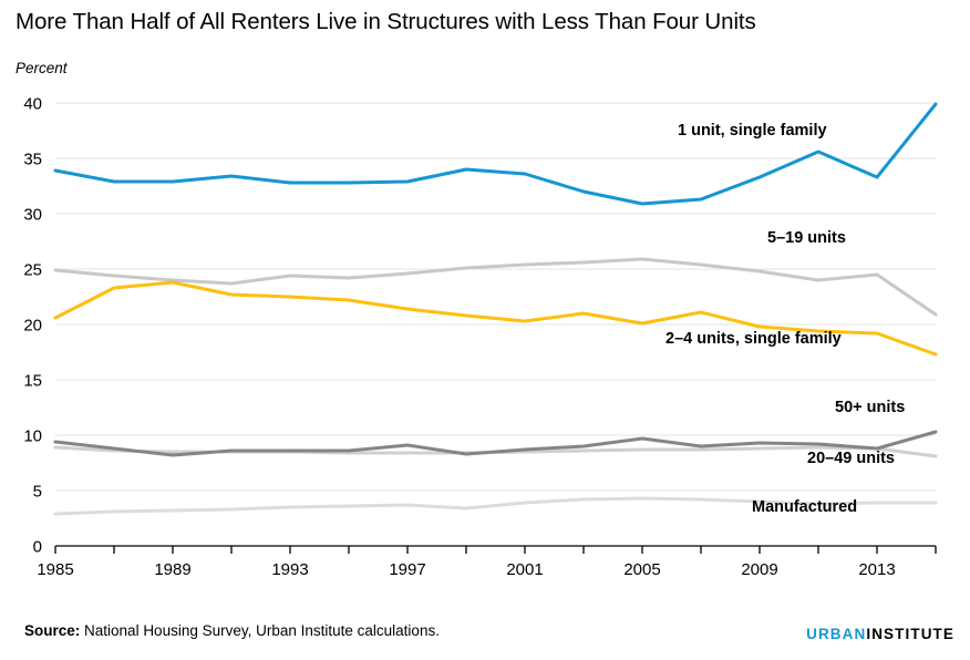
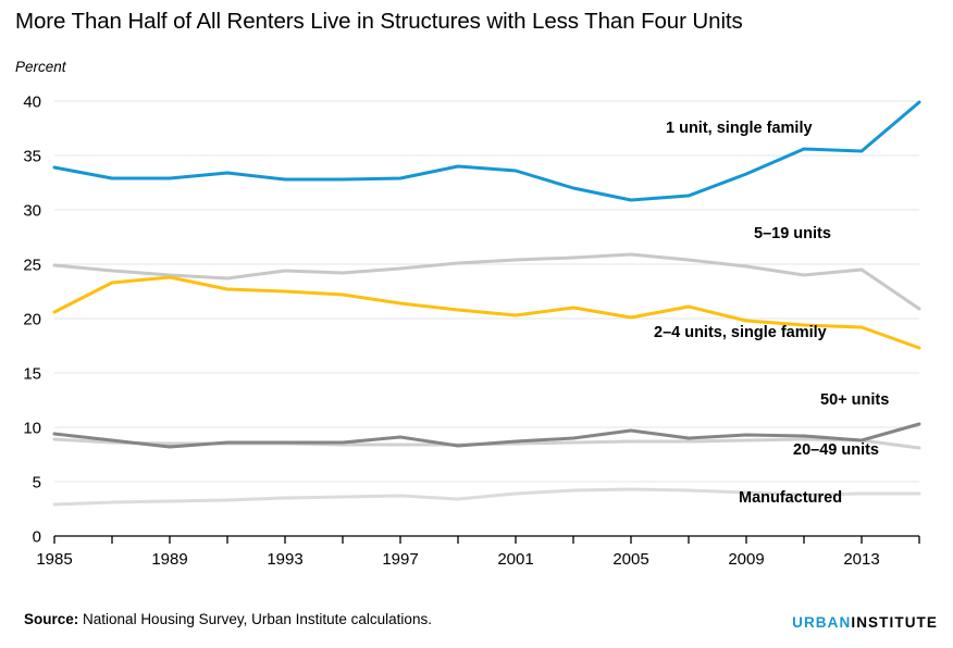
1 unit, single family/2013: 33.3 -> 35.4
